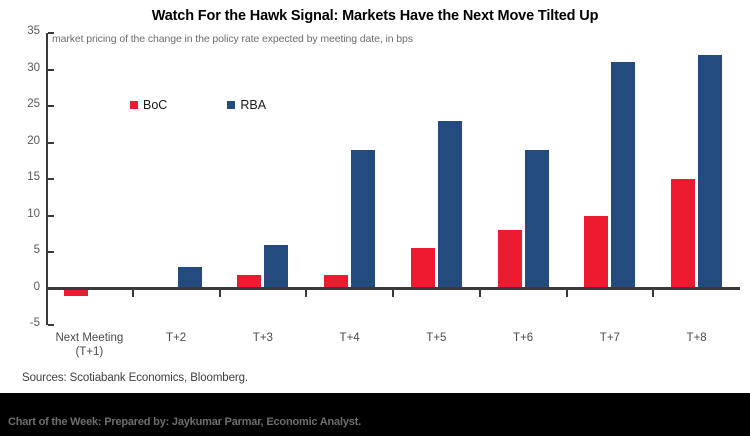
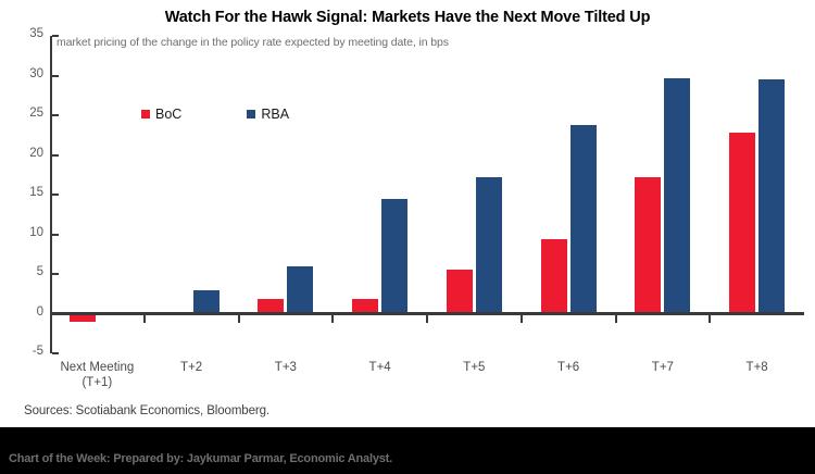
RBA/T+4: 19 -> 14
RBA/T+5: 23 -> 17
BoC/T+6: 8 -> 9
RBA/T+6: 19 -> 24
BoC/T+7: 10 -> 17
RBA/T+7: 31 -> 30
BoC/T+8: 15 -> 23
RBA/T+8: 32 -> 30
